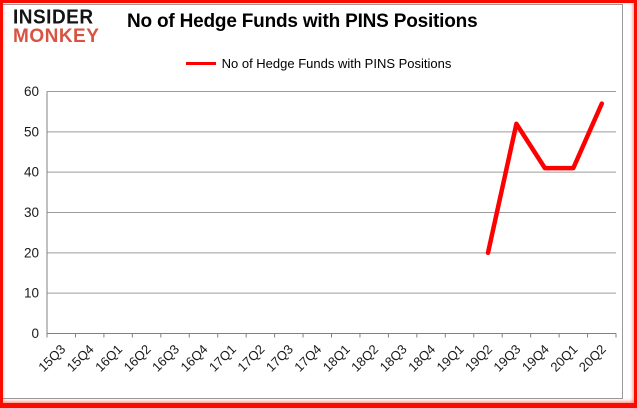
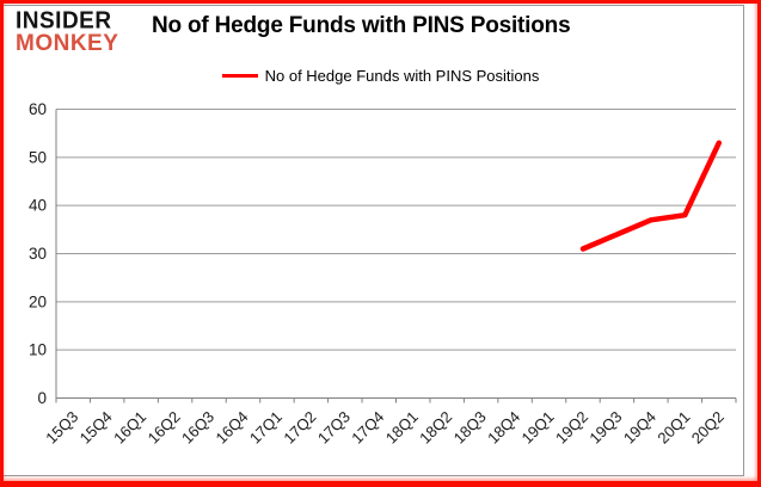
19Q2: 20 -> 31
19Q3: 52 -> 34
19Q4: 41 -> 37
20Q1: 41 -> 38
20Q2: 57 -> 53
